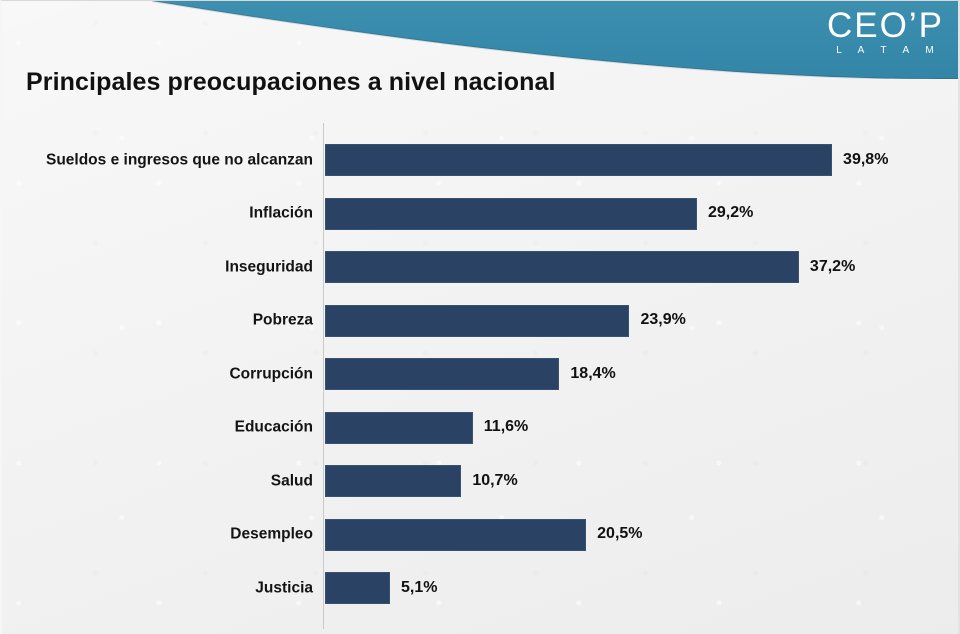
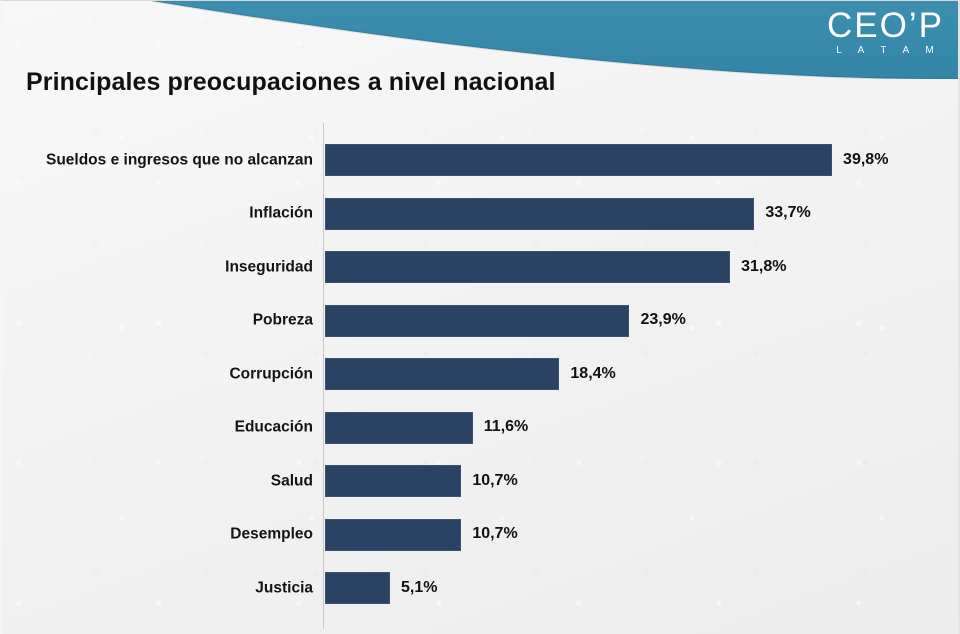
Inflación: 29,2% -> 33,7%
Inseguridad: 37,2% -> 31,8%
Desempleo: 20,5% -> 10,7%
